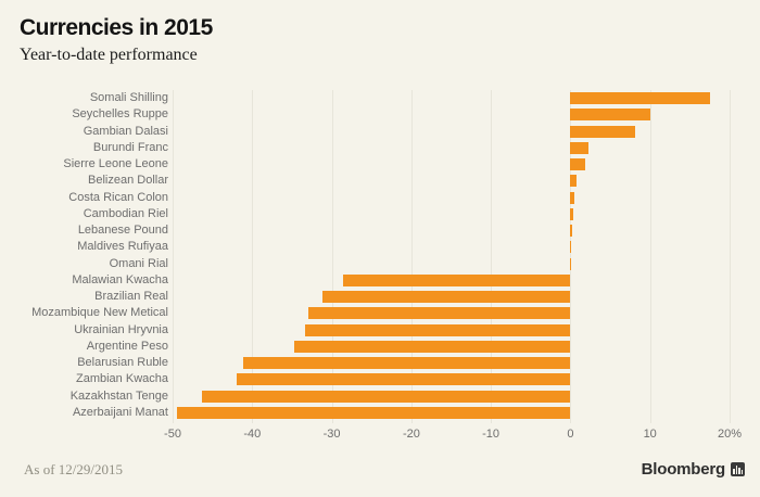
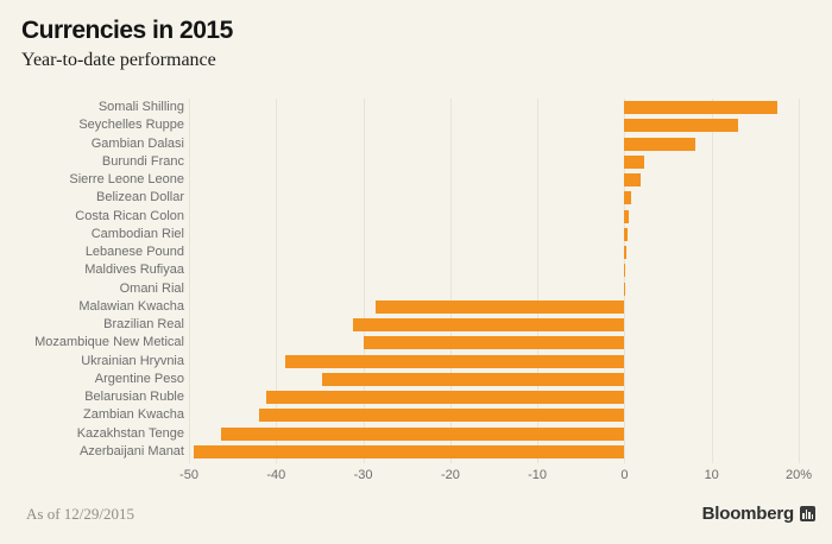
Seychelles Ruppe: 10% -> 13%
Mozambique New Metical: -33% -> -30%
Ukrainian Hryvnia: -33% -> -39%
